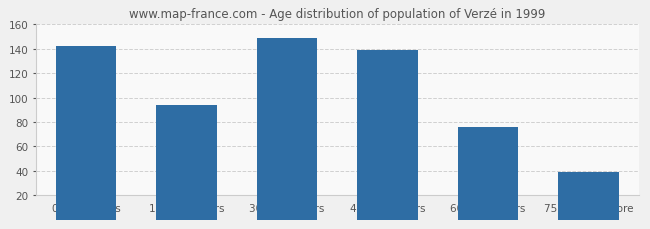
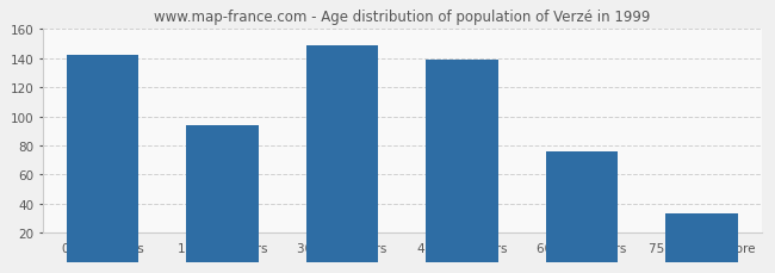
75 years or more: 39 -> 33
